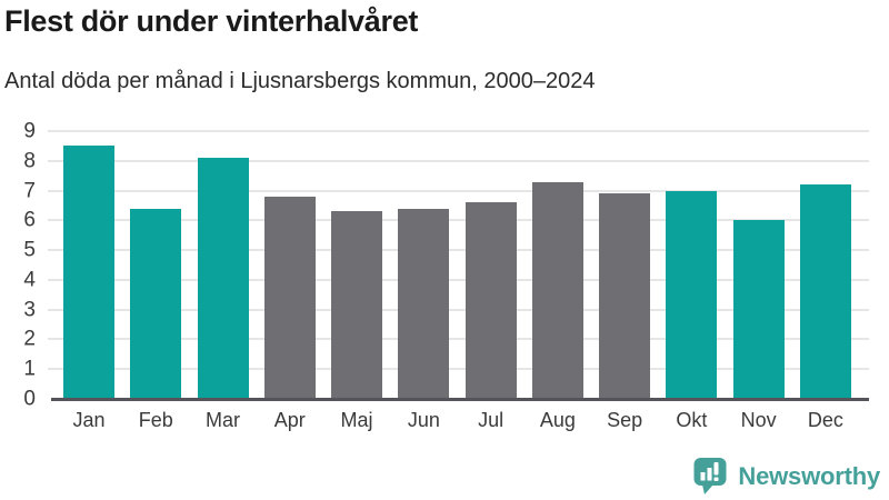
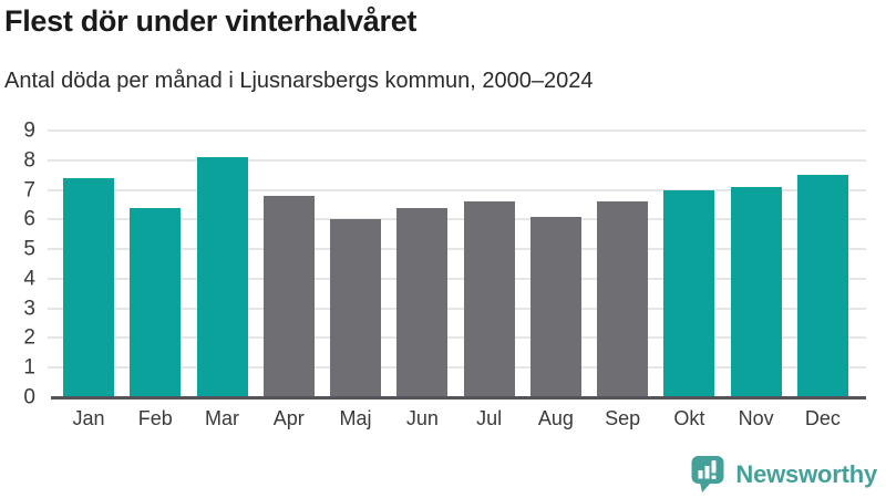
Jan: 8.5 -> 7.4
Maj: 6.3 -> 6.0
Aug: 7.3 -> 6.1
Sep: 6.9 -> 6.6
Nov: 6.0 -> 7.1
Dec: 7.2 -> 7.5
